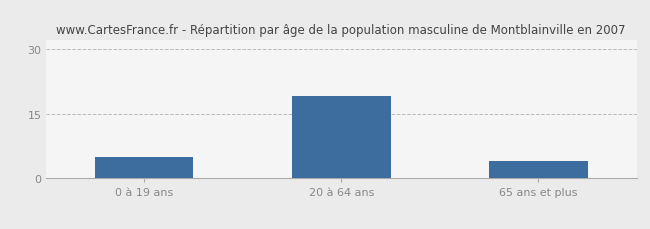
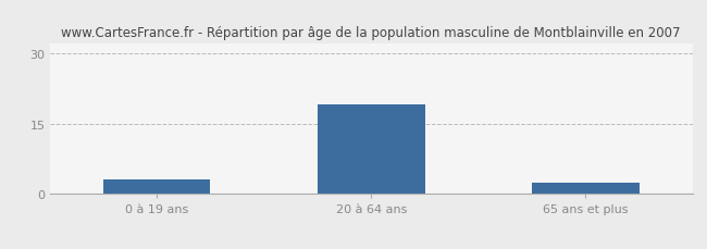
0 à 19 ans: 5.0 -> 3.0
65 ans et plus: 4.0 -> 2.5
